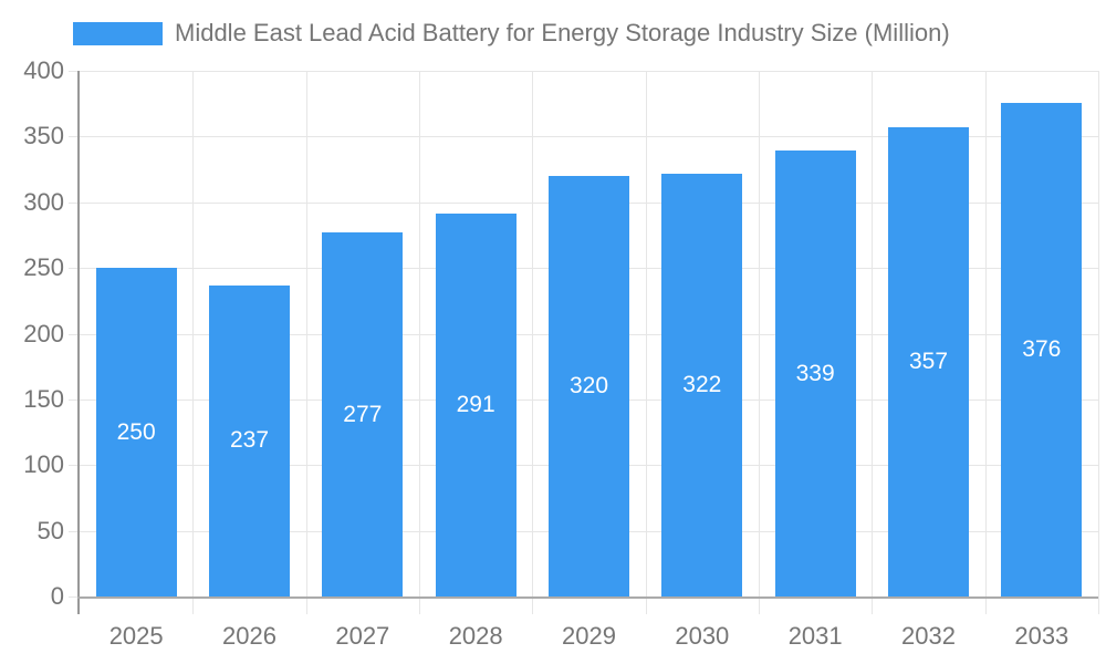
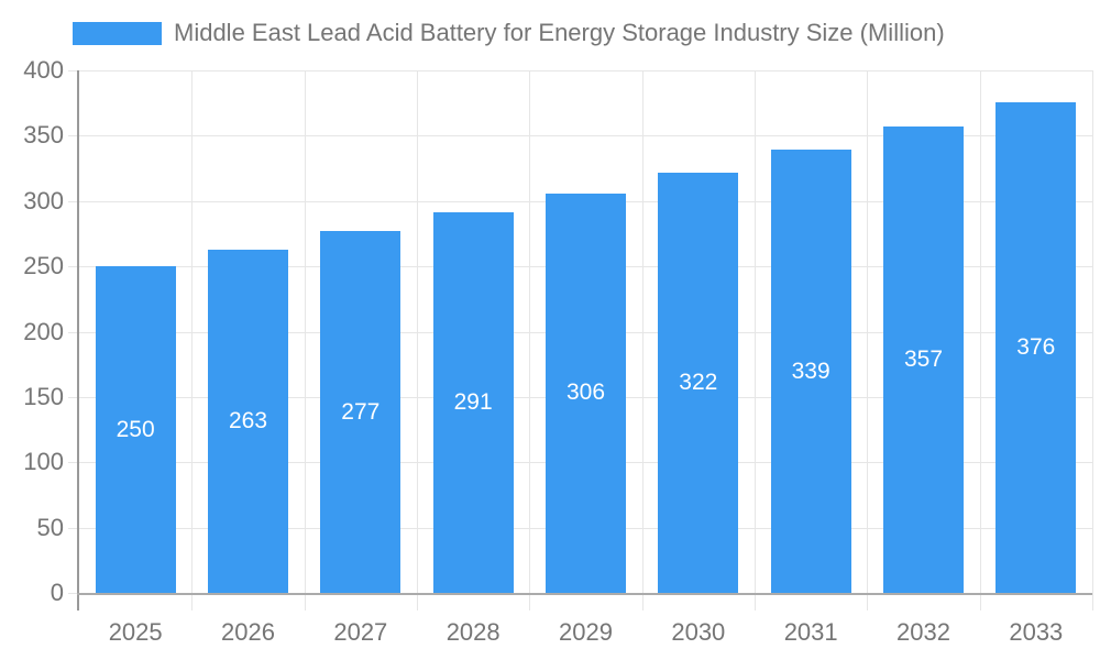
2026: 237 -> 263
2029: 320 -> 306
